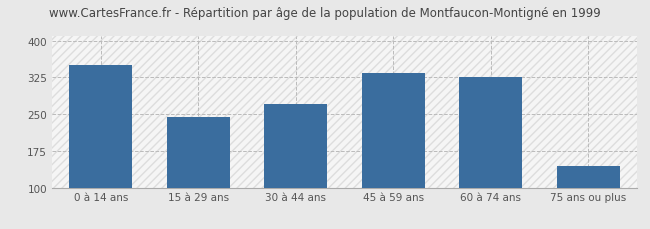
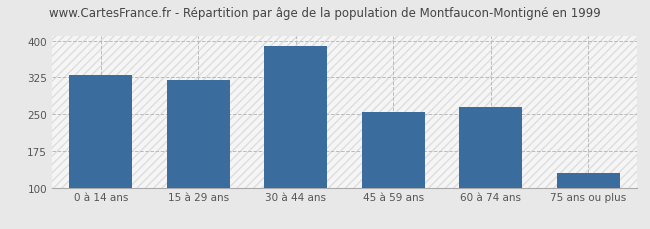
0 à 14 ans: 350 -> 330
15 à 29 ans: 245 -> 320
30 à 44 ans: 270 -> 390
45 à 59 ans: 335 -> 255
60 à 74 ans: 325 -> 265
75 ans ou plus: 145 -> 130
